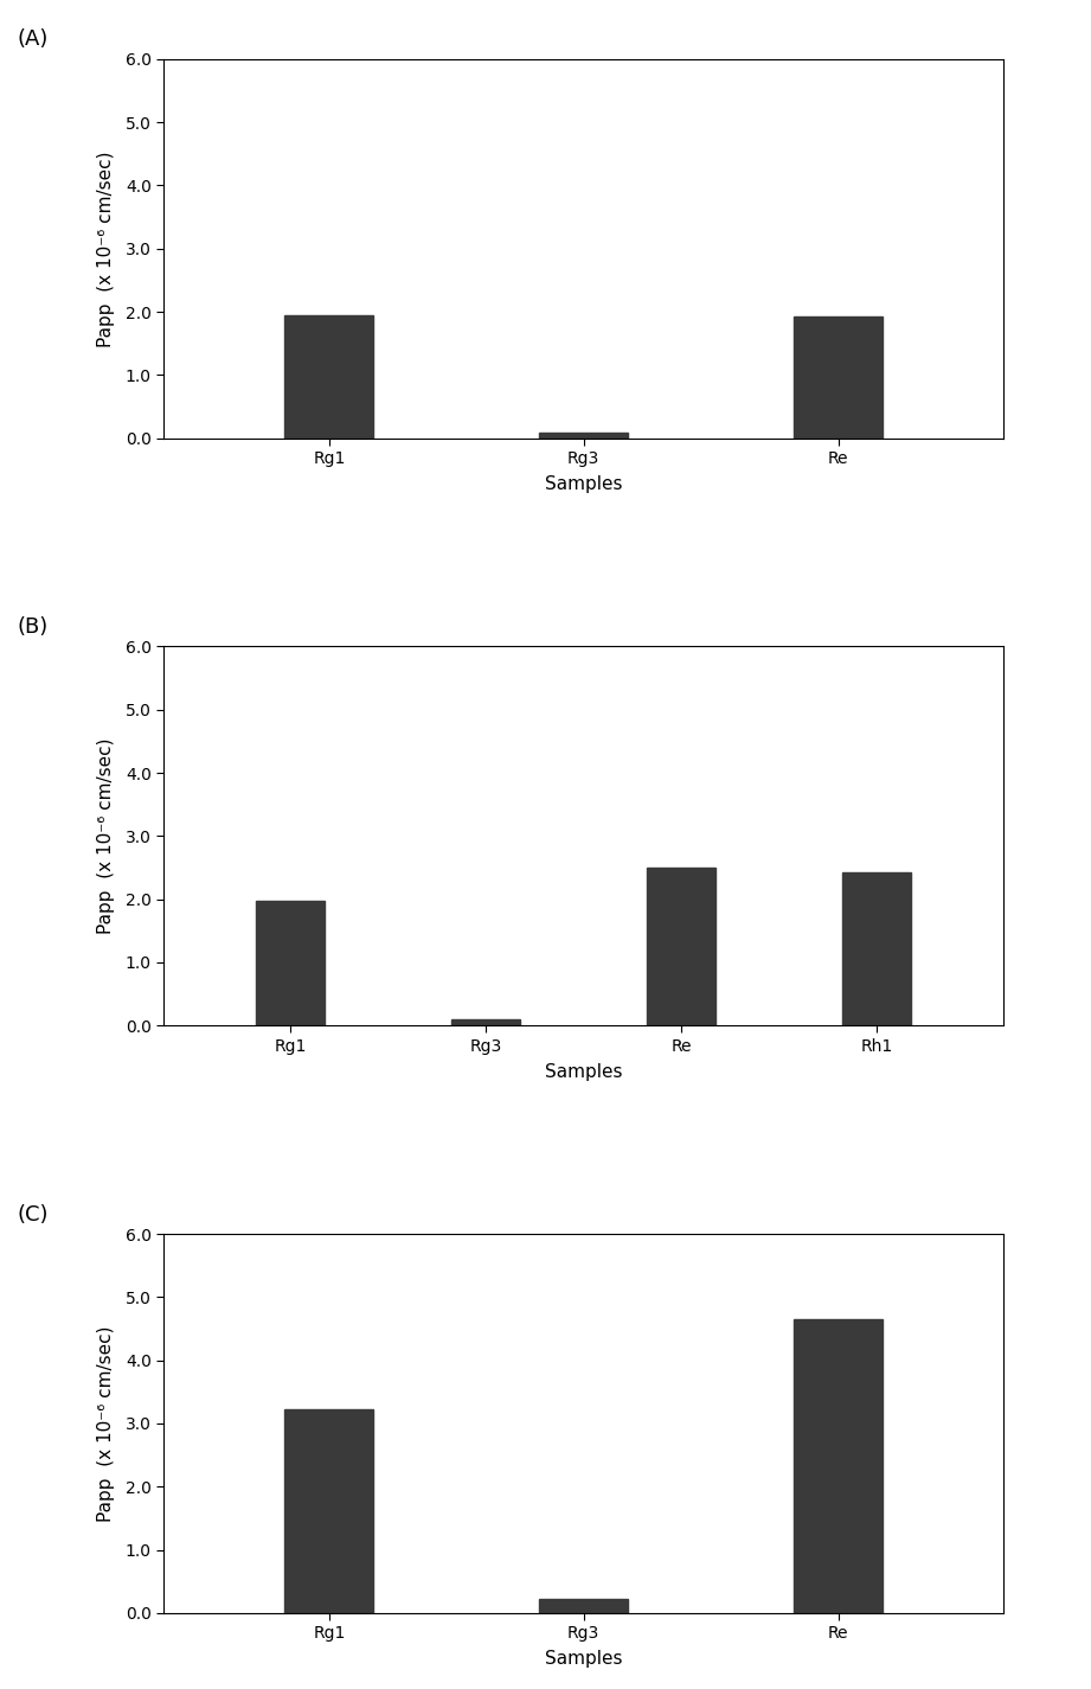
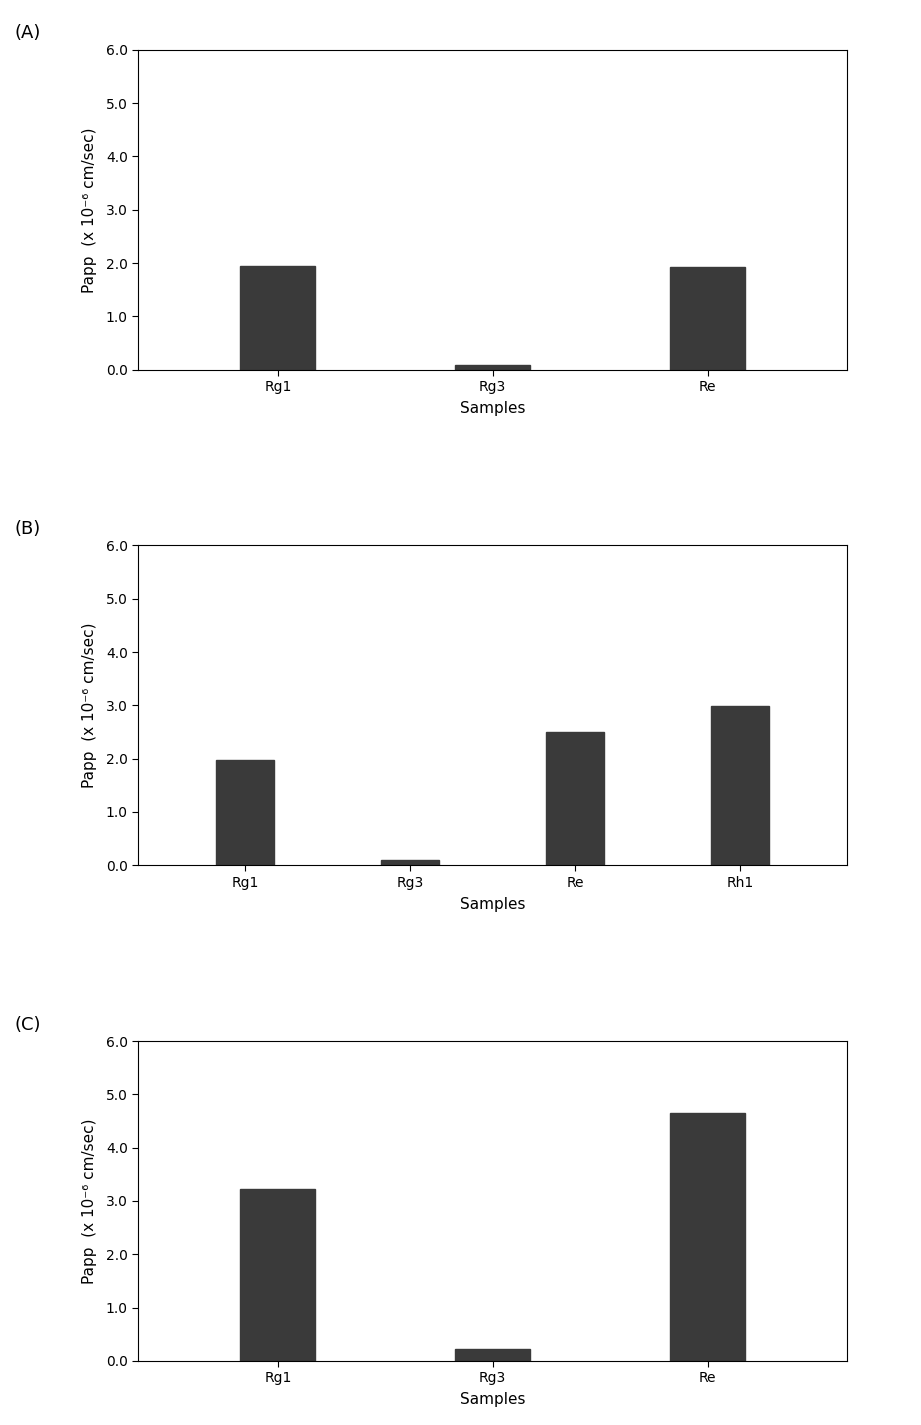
Rh1: 2.43 -> 2.98
